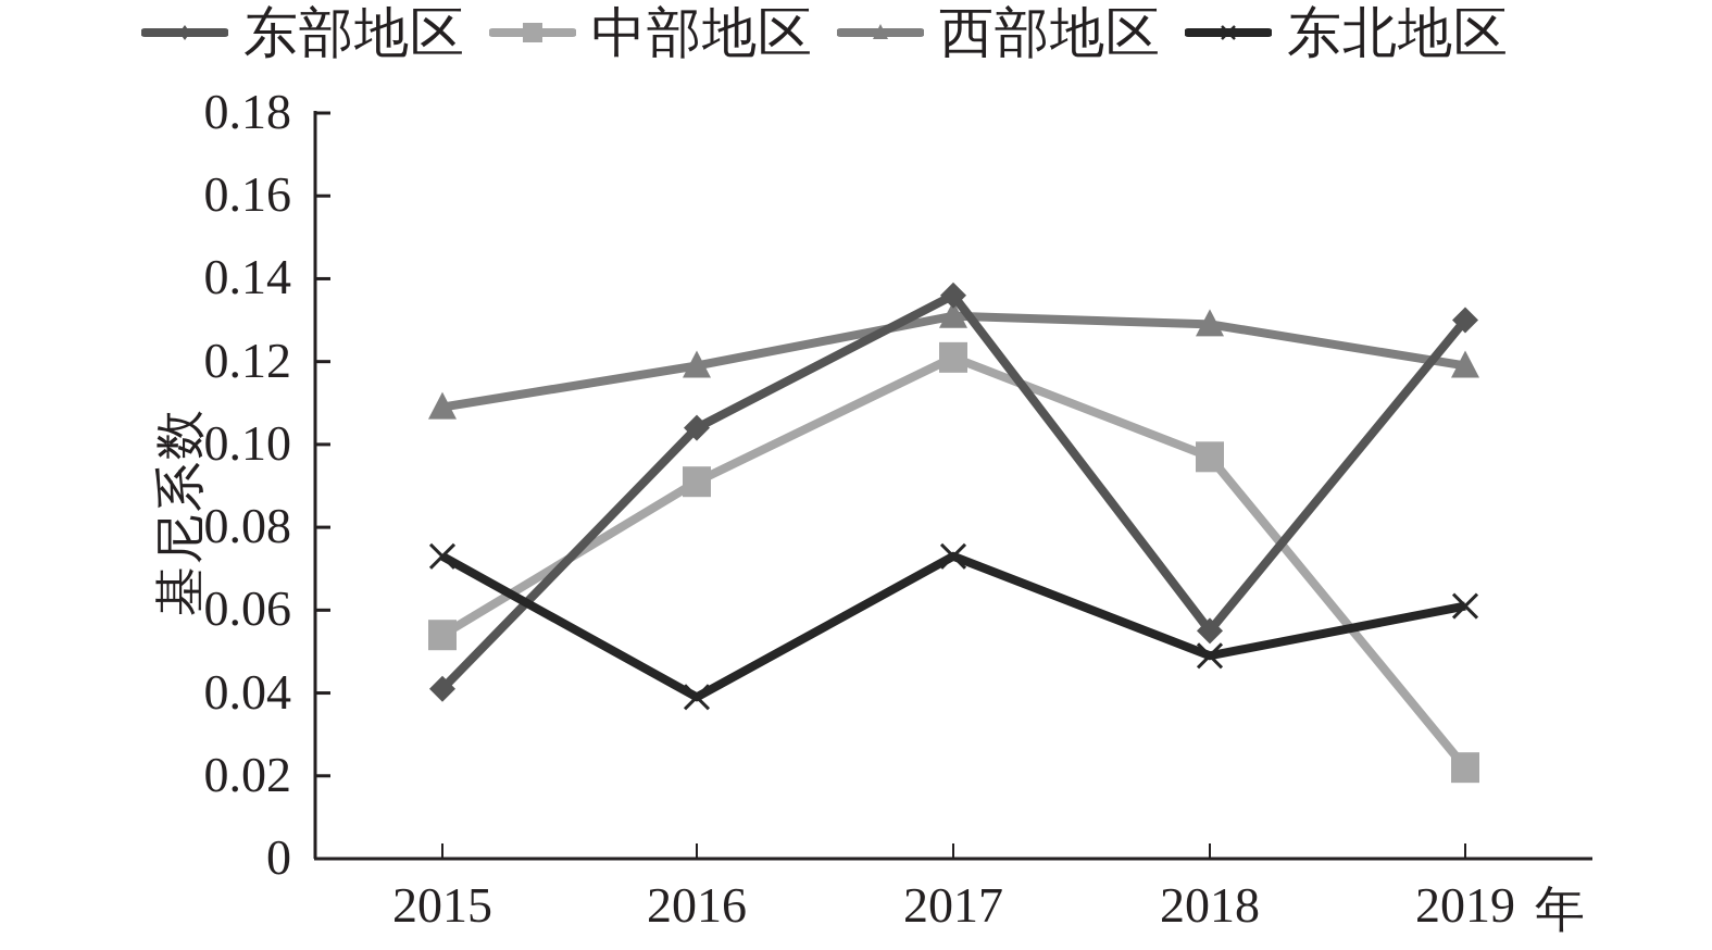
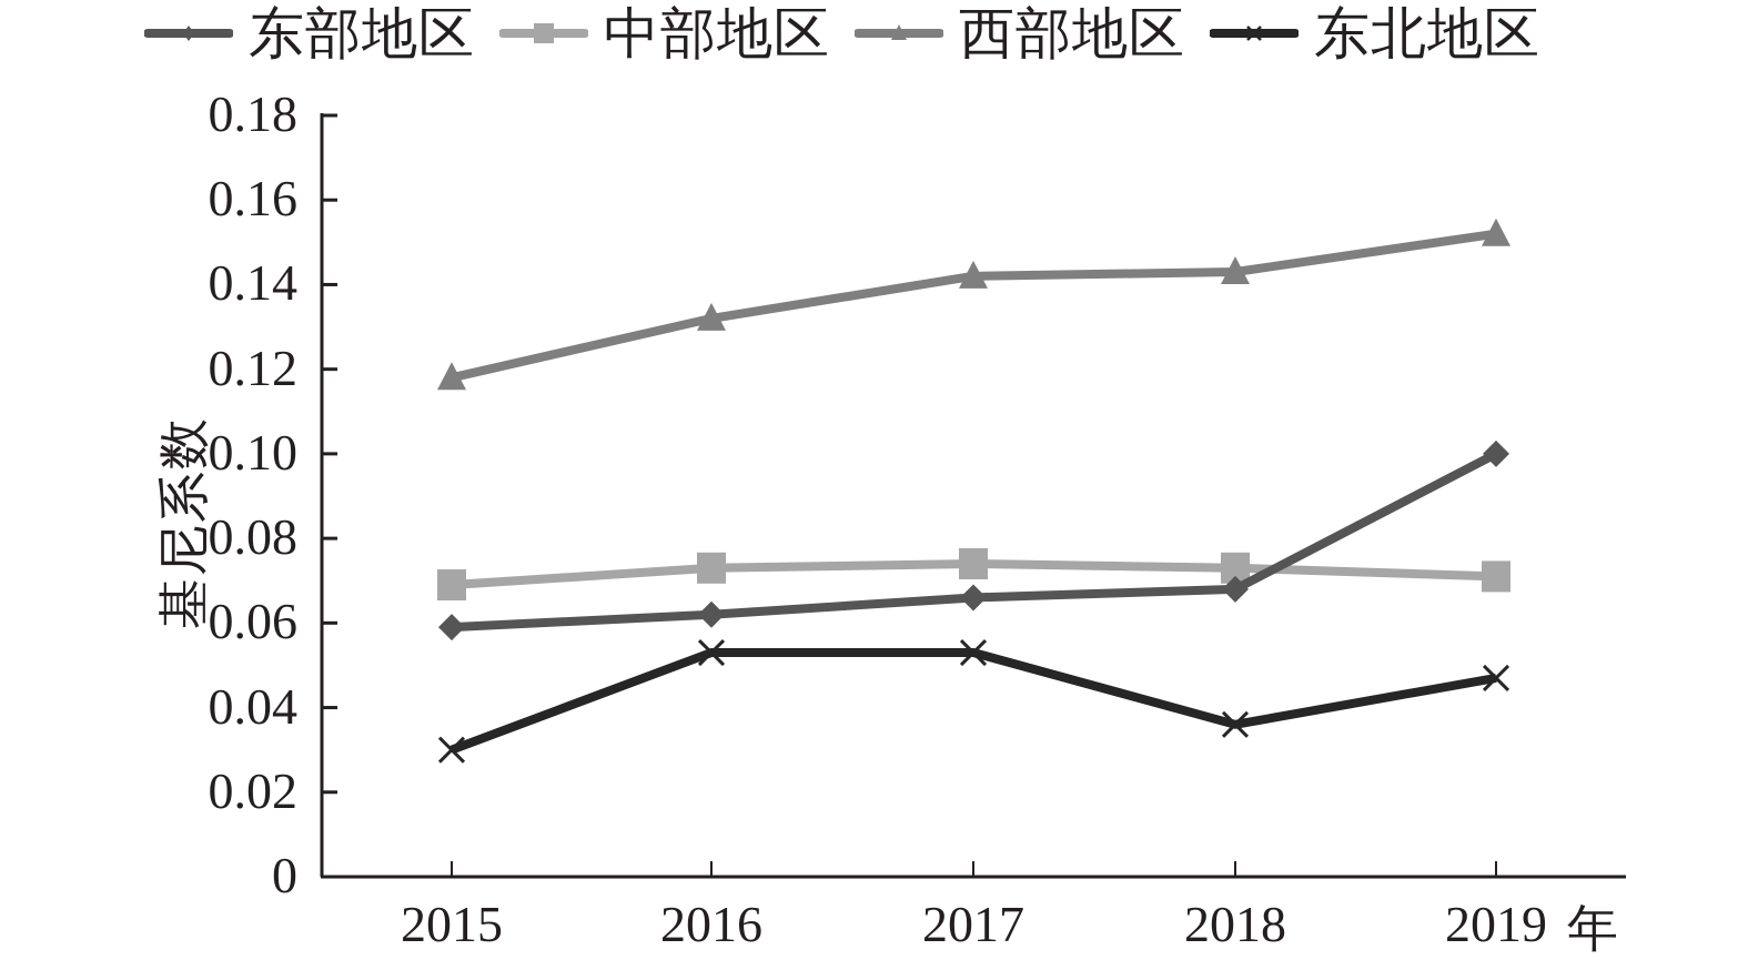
东部地区/2015: 0.041 -> 0.059
中部地区/2015: 0.054 -> 0.069
西部地区/2015: 0.109 -> 0.118
东北地区/2015: 0.073 -> 0.030
东部地区/2016: 0.104 -> 0.062
中部地区/2016: 0.091 -> 0.073
西部地区/2016: 0.119 -> 0.132
东北地区/2016: 0.039 -> 0.053
东部地区/2017: 0.136 -> 0.066
中部地区/2017: 0.121 -> 0.074
西部地区/2017: 0.131 -> 0.142
东北地区/2017: 0.073 -> 0.053
东部地区/2018: 0.055 -> 0.068
中部地区/2018: 0.097 -> 0.073
西部地区/2018: 0.129 -> 0.143
东北地区/2018: 0.049 -> 0.036
东部地区/2019: 0.130 -> 0.100
中部地区/2019: 0.022 -> 0.071
西部地区/2019: 0.119 -> 0.152
东北地区/2019: 0.061 -> 0.047
